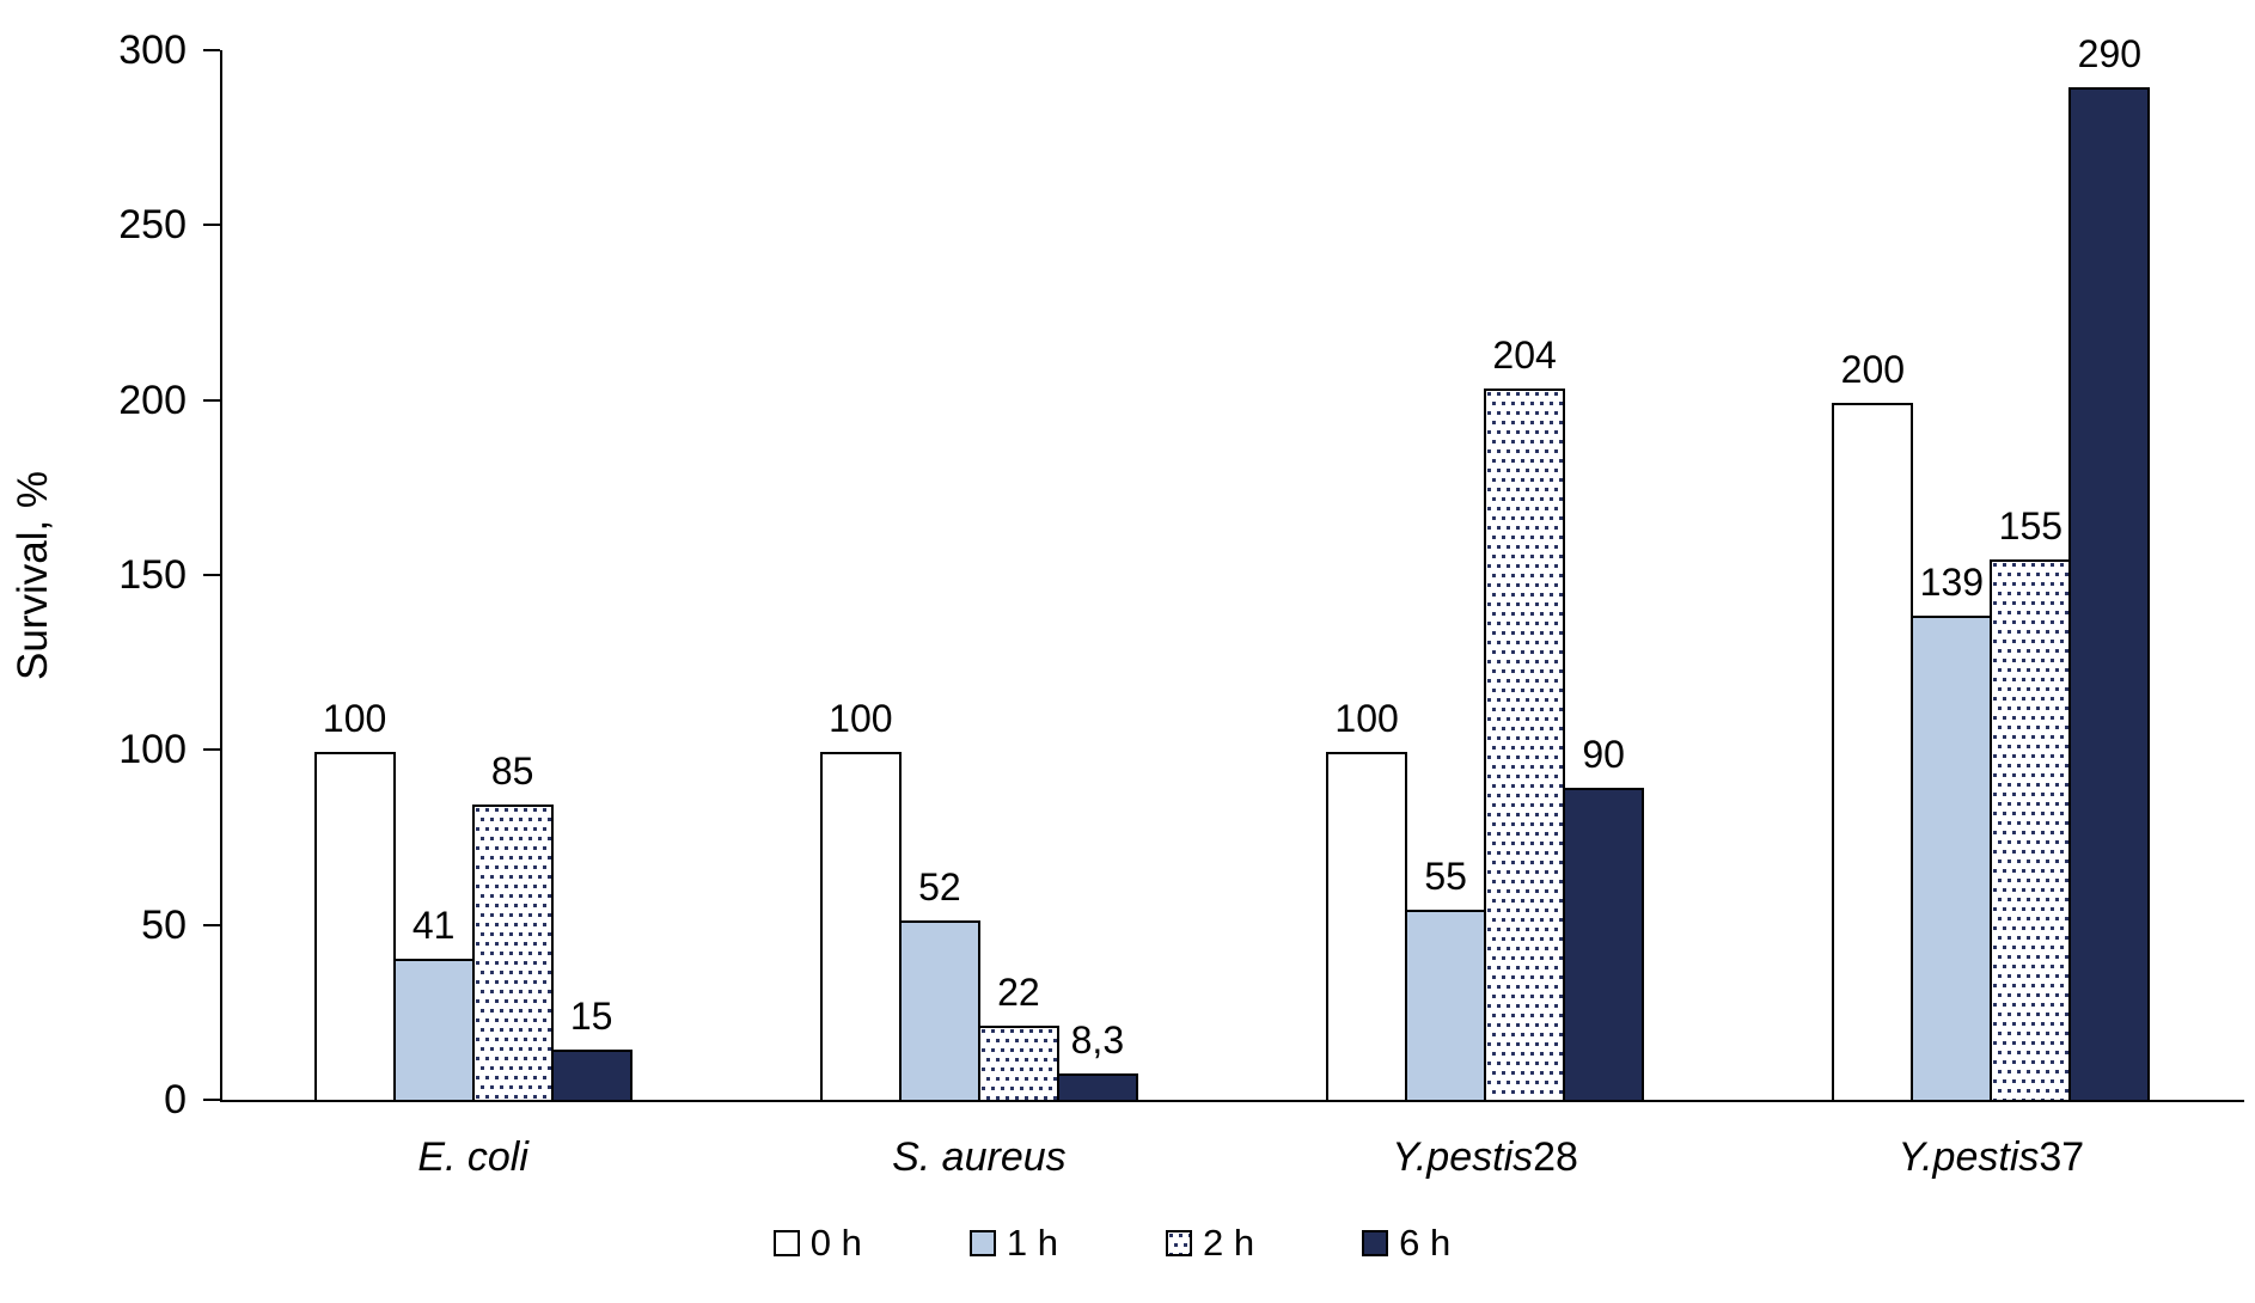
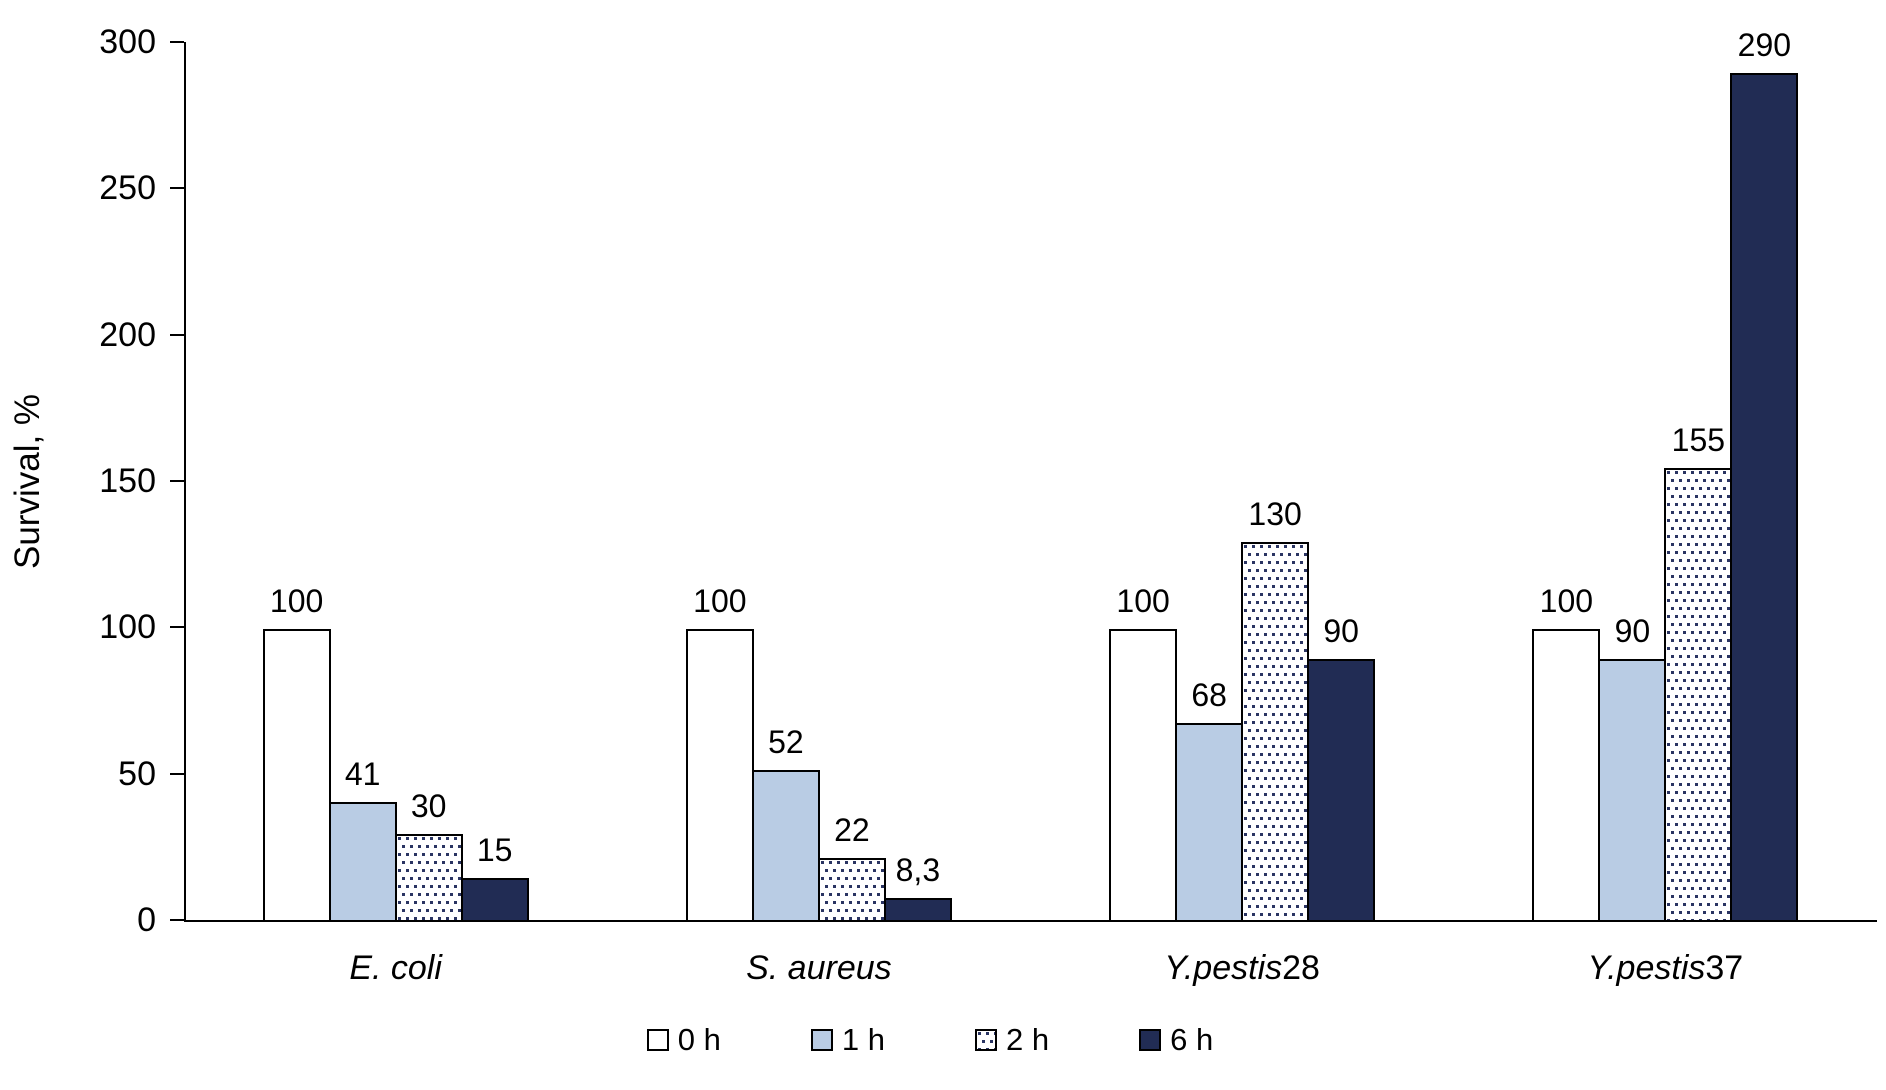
2 h/E. coli: 85 -> 30
1 h/Y.pestis28: 55 -> 68
2 h/Y.pestis28: 204 -> 130
0 h/Y.pestis37: 200 -> 100
1 h/Y.pestis37: 139 -> 90
